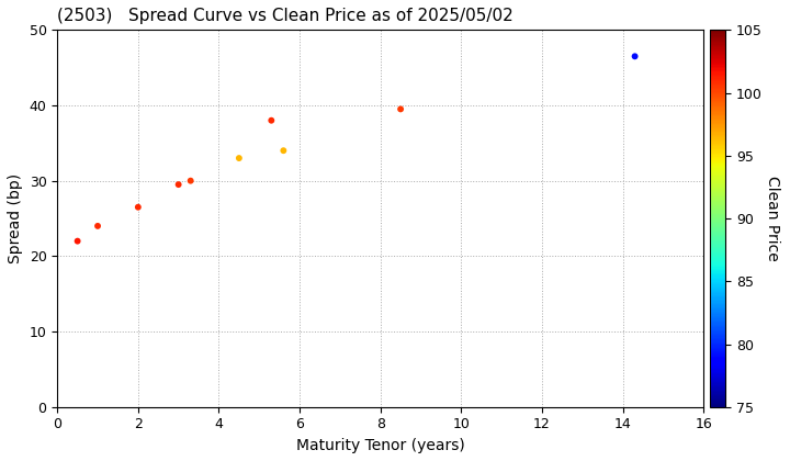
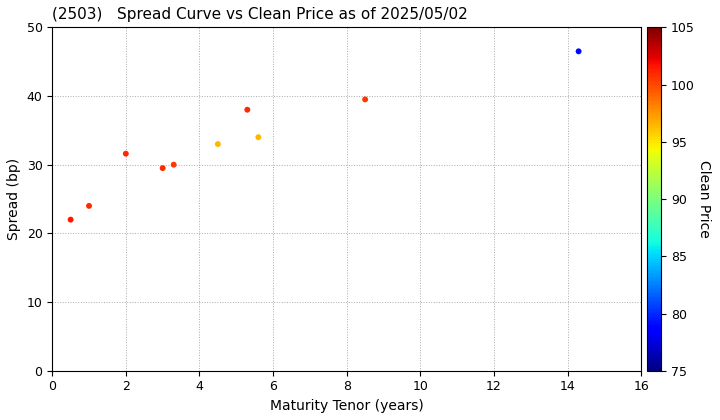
2: 26.5 -> 31.6
